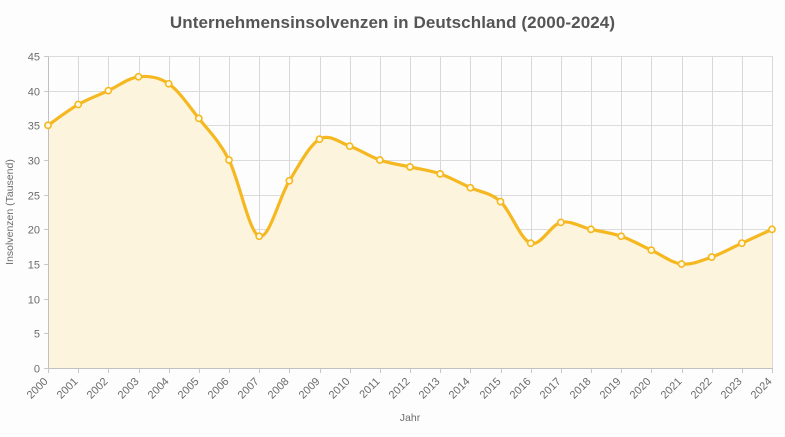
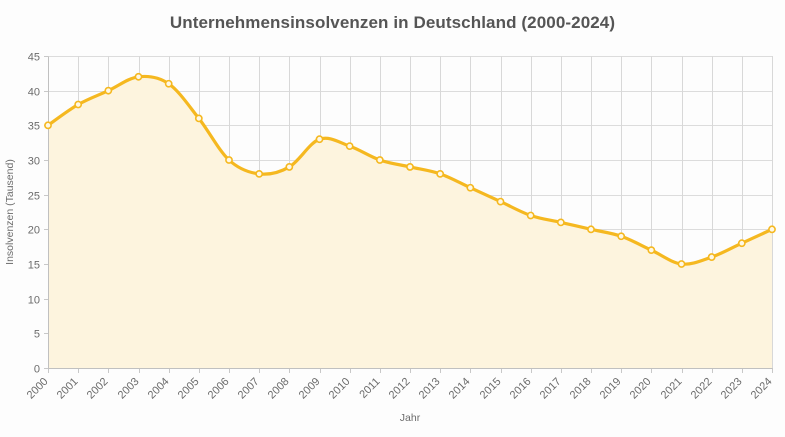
2007: 19 -> 28
2008: 27 -> 29
2016: 18 -> 22
